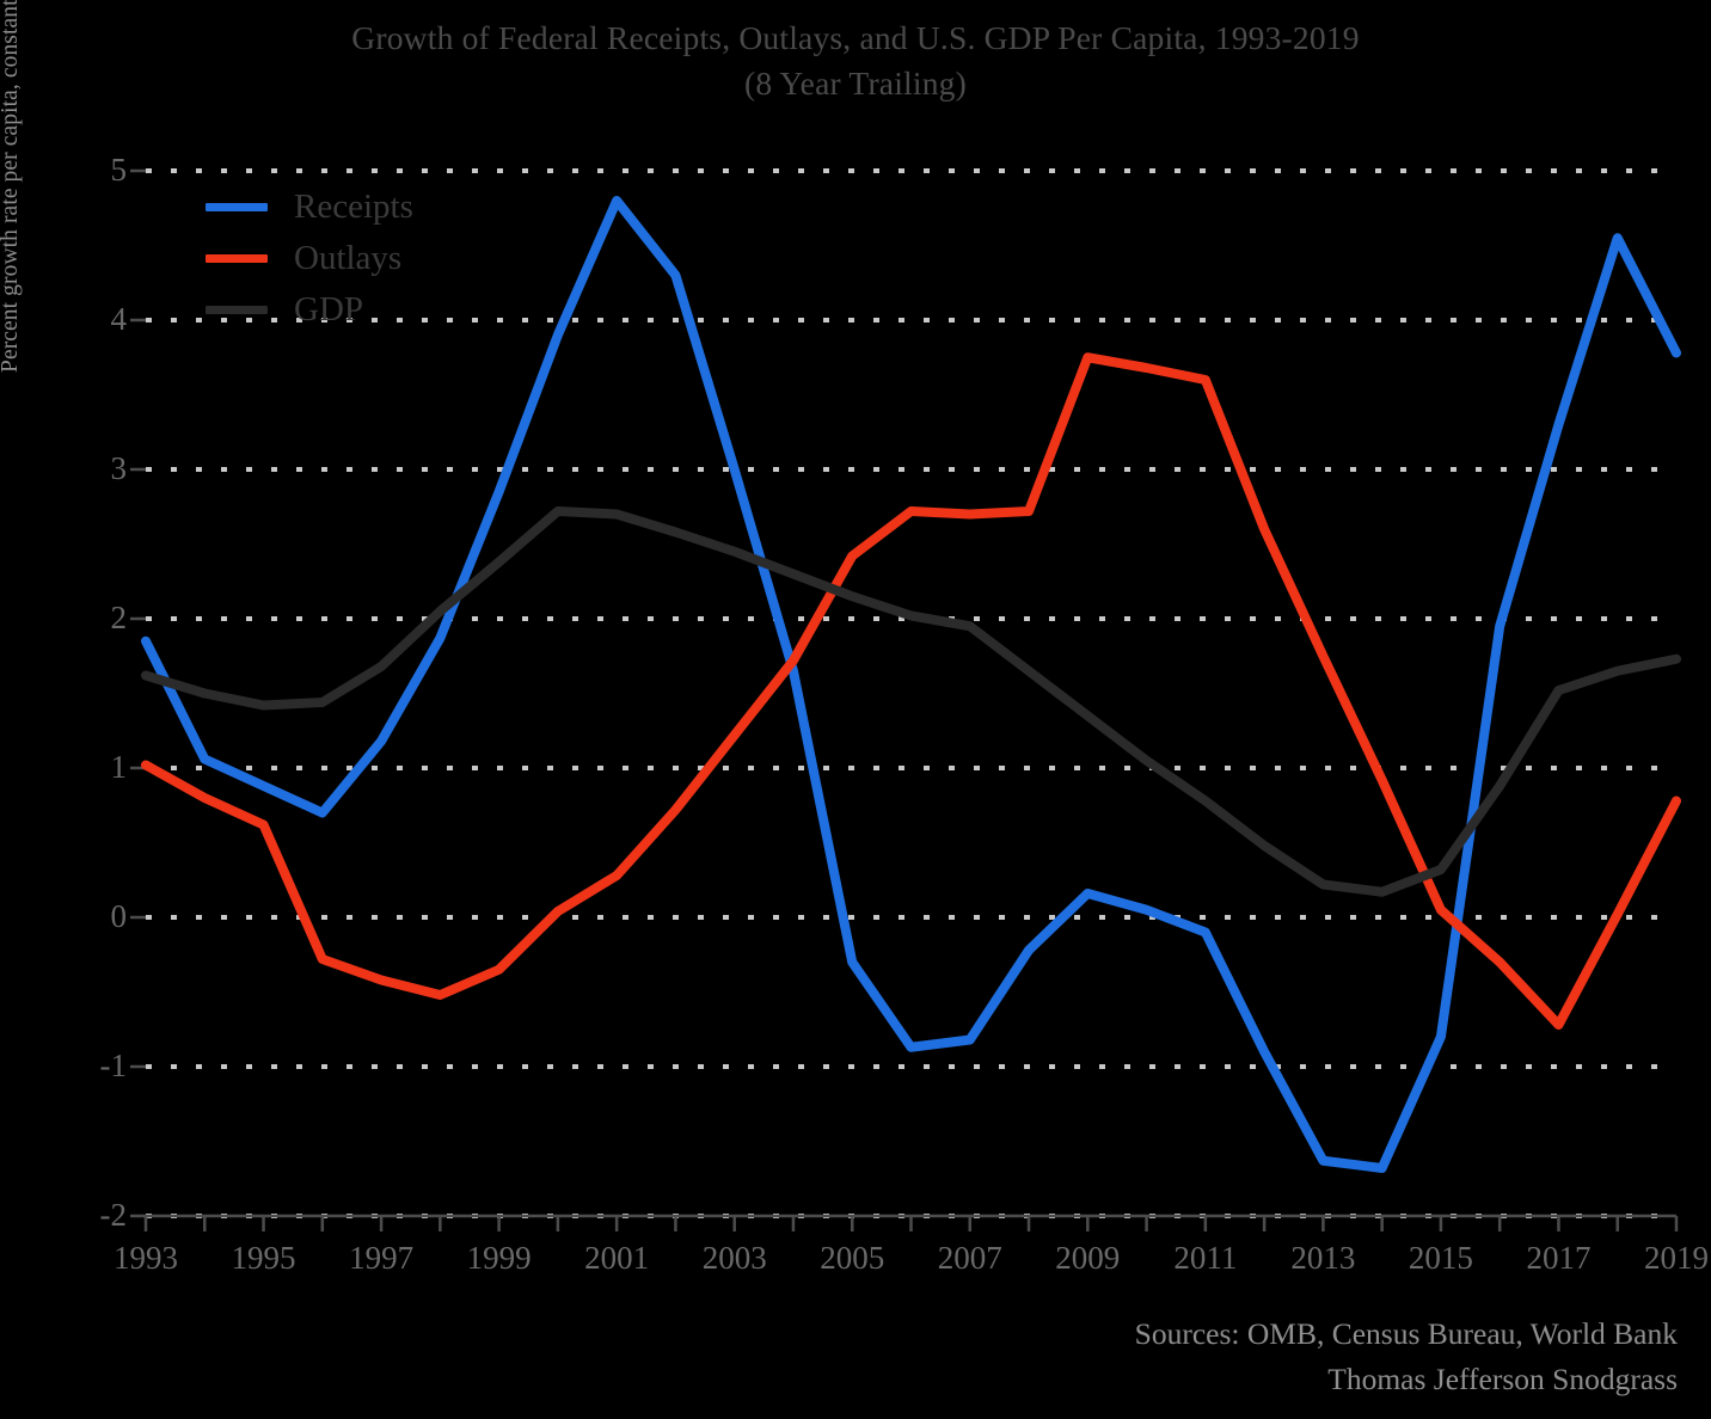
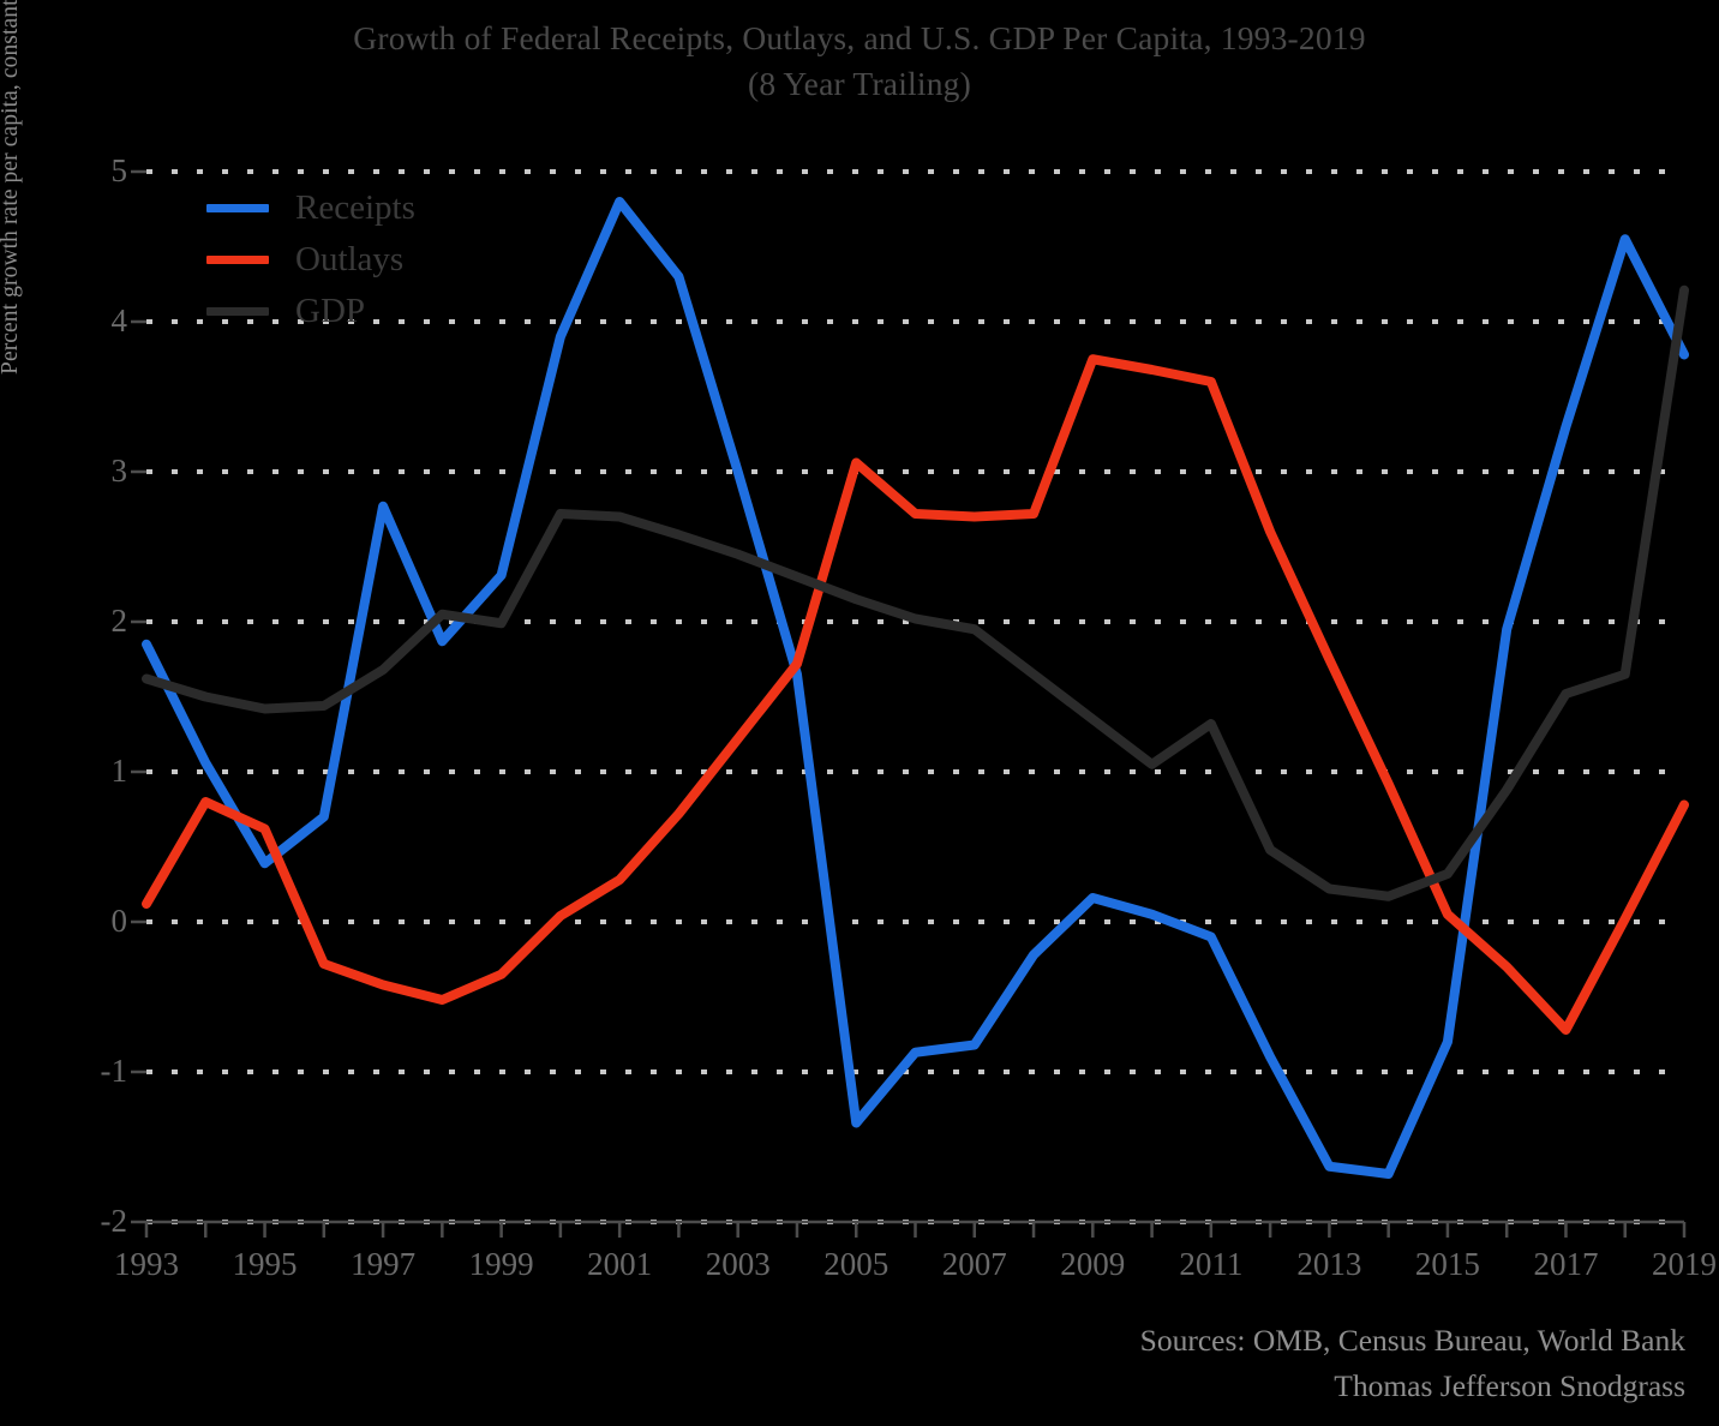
Outlays/1993: 1.02 -> 0.12
Receipts/1995: 0.88 -> 0.39
Receipts/1997: 1.18 -> 2.77
Receipts/1999: 2.85 -> 2.31
GDP/1999: 2.38 -> 1.99
Receipts/2005: -0.30 -> -1.34
Outlays/2005: 2.42 -> 3.06
GDP/2011: 0.78 -> 1.32
GDP/2019: 1.73 -> 4.21
